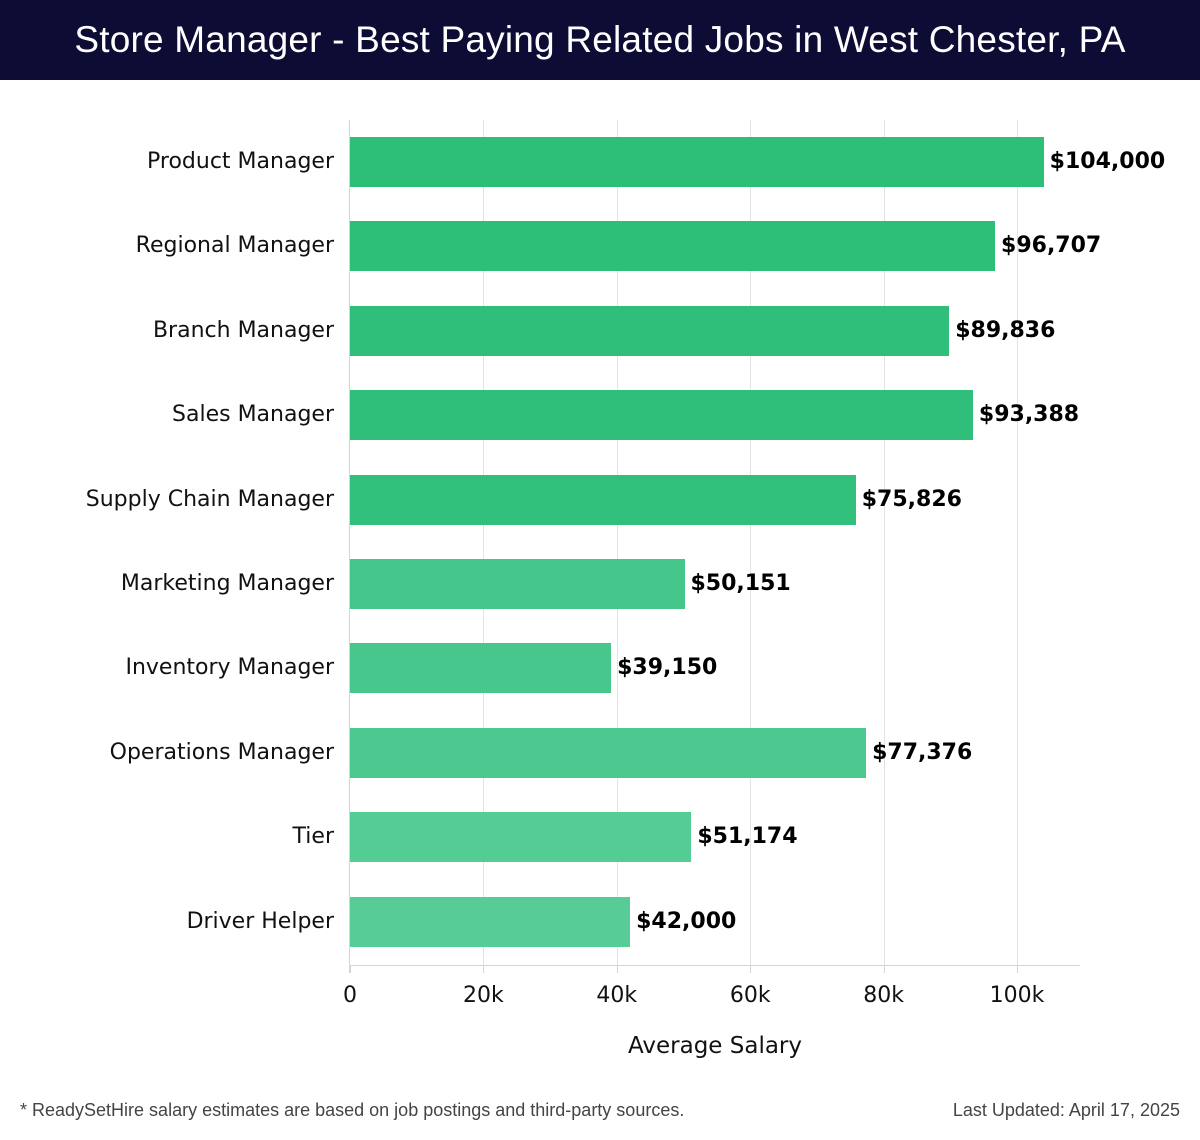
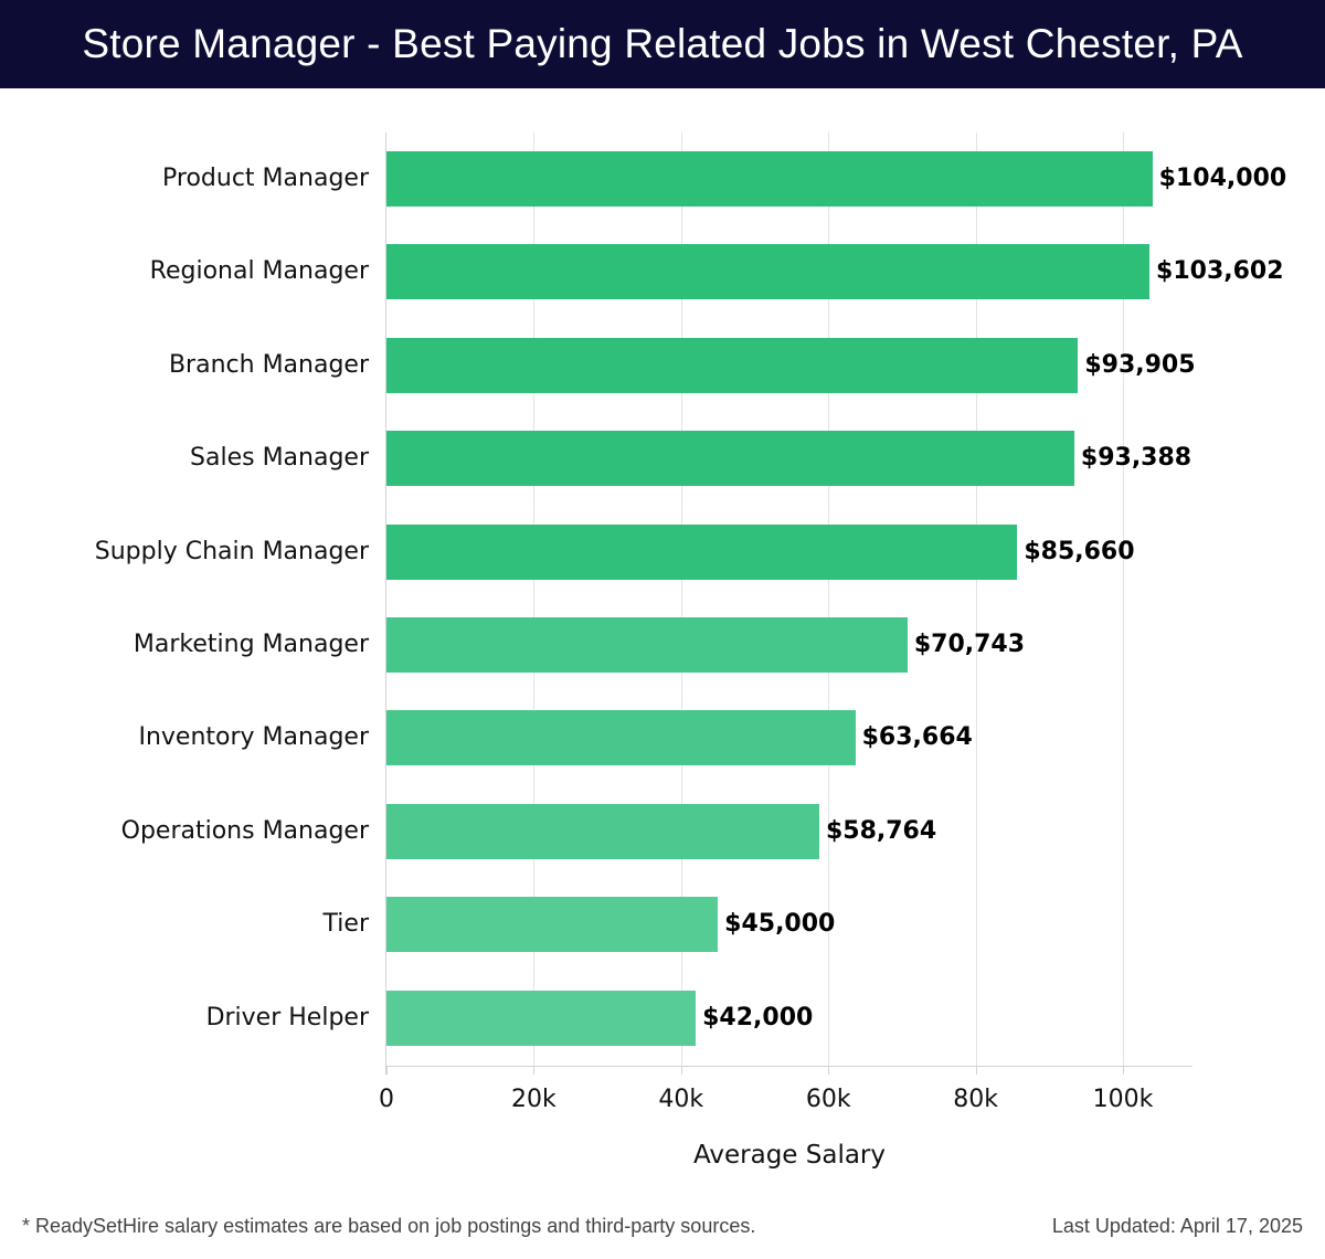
Regional Manager: $96,707 -> $103,602
Branch Manager: $89,836 -> $93,905
Supply Chain Manager: $75,826 -> $85,660
Marketing Manager: $50,151 -> $70,743
Inventory Manager: $39,150 -> $63,664
Operations Manager: $77,376 -> $58,764
Tier: $51,174 -> $45,000
